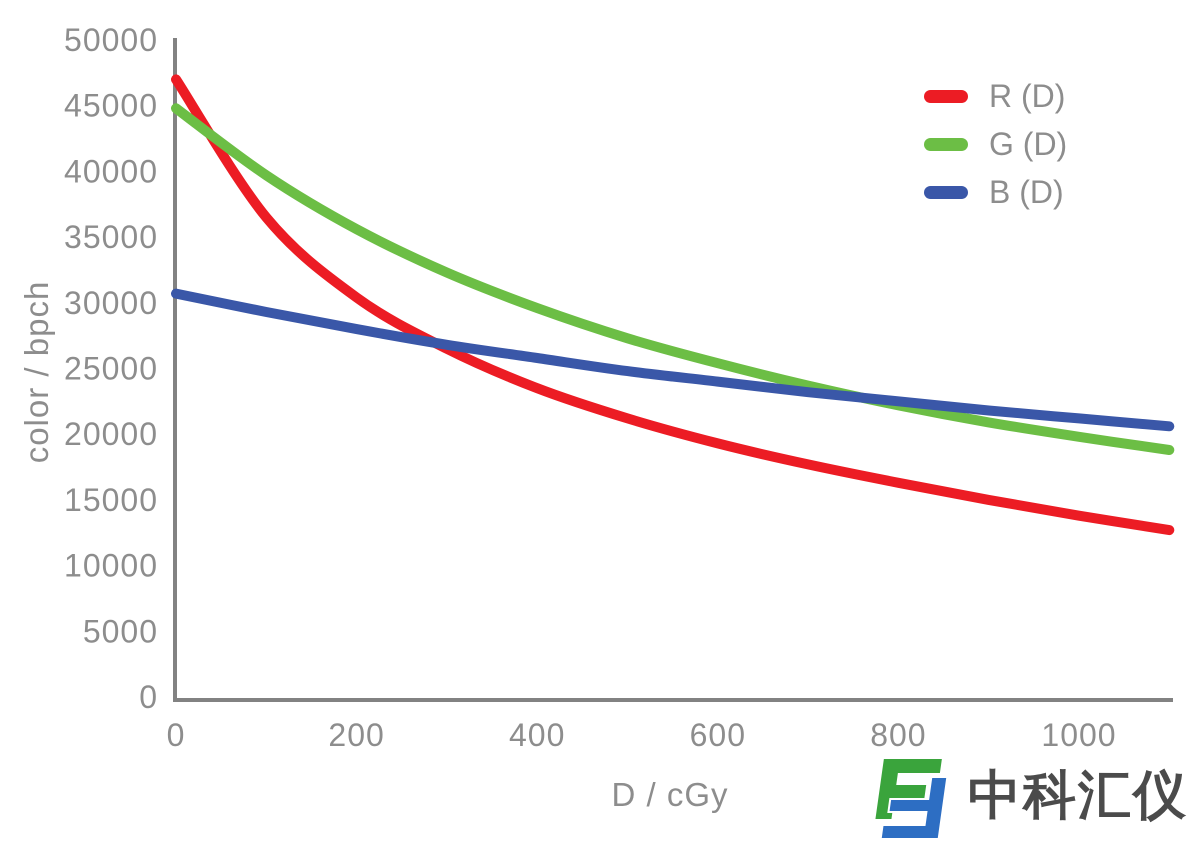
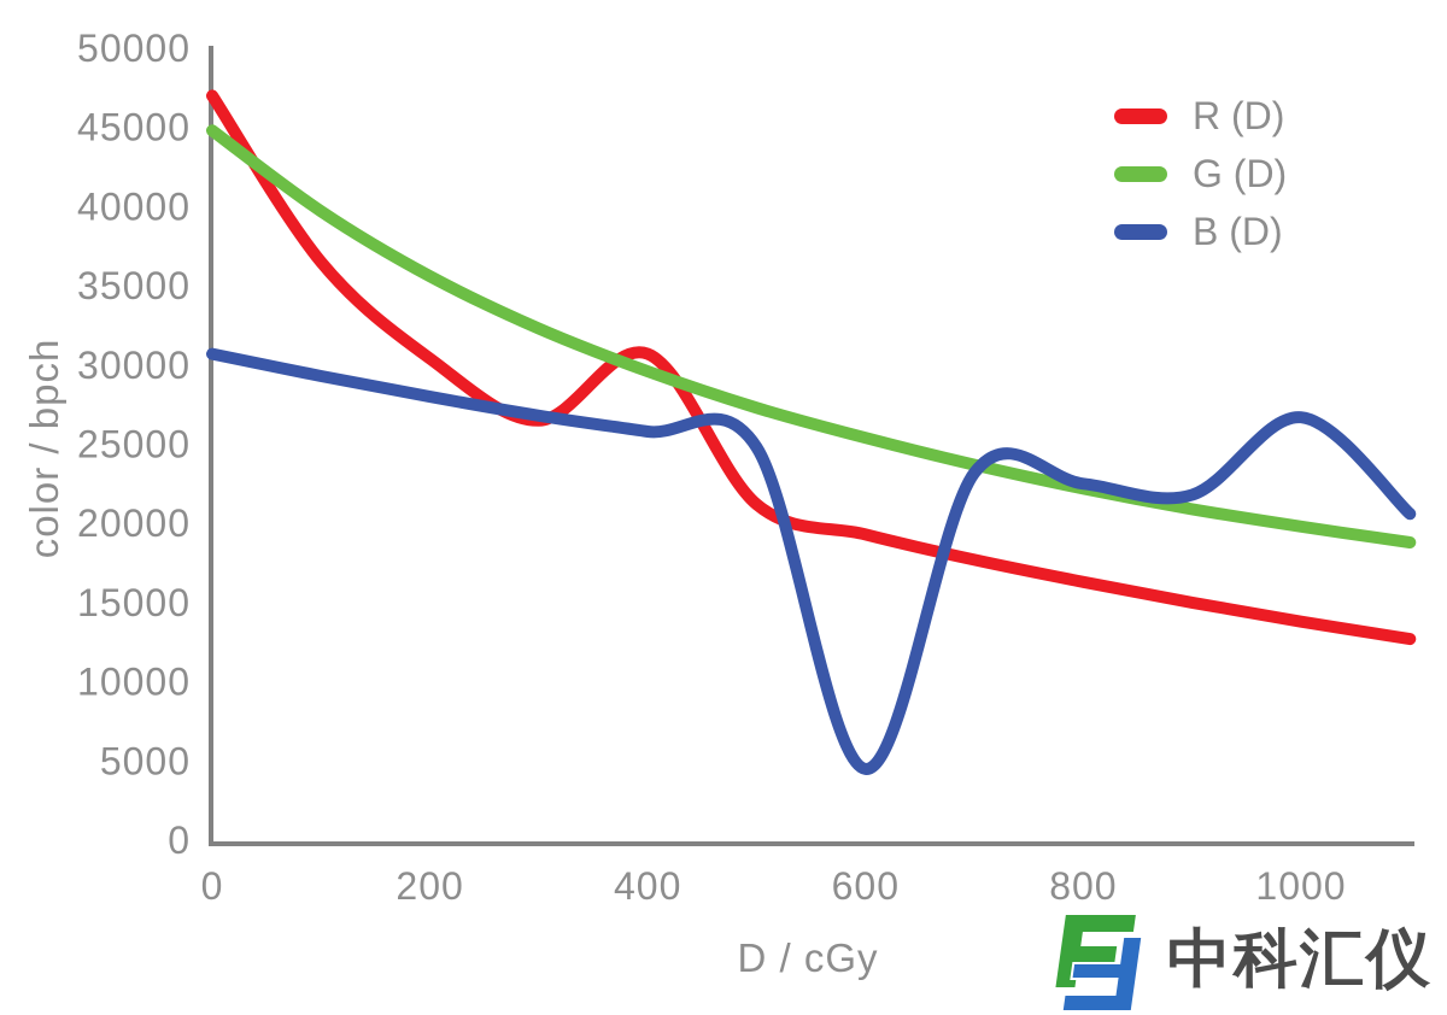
R (D)/400: 23500 -> 30700
B (D)/600: 24000 -> 4500
B (D)/1000: 21200 -> 26700
